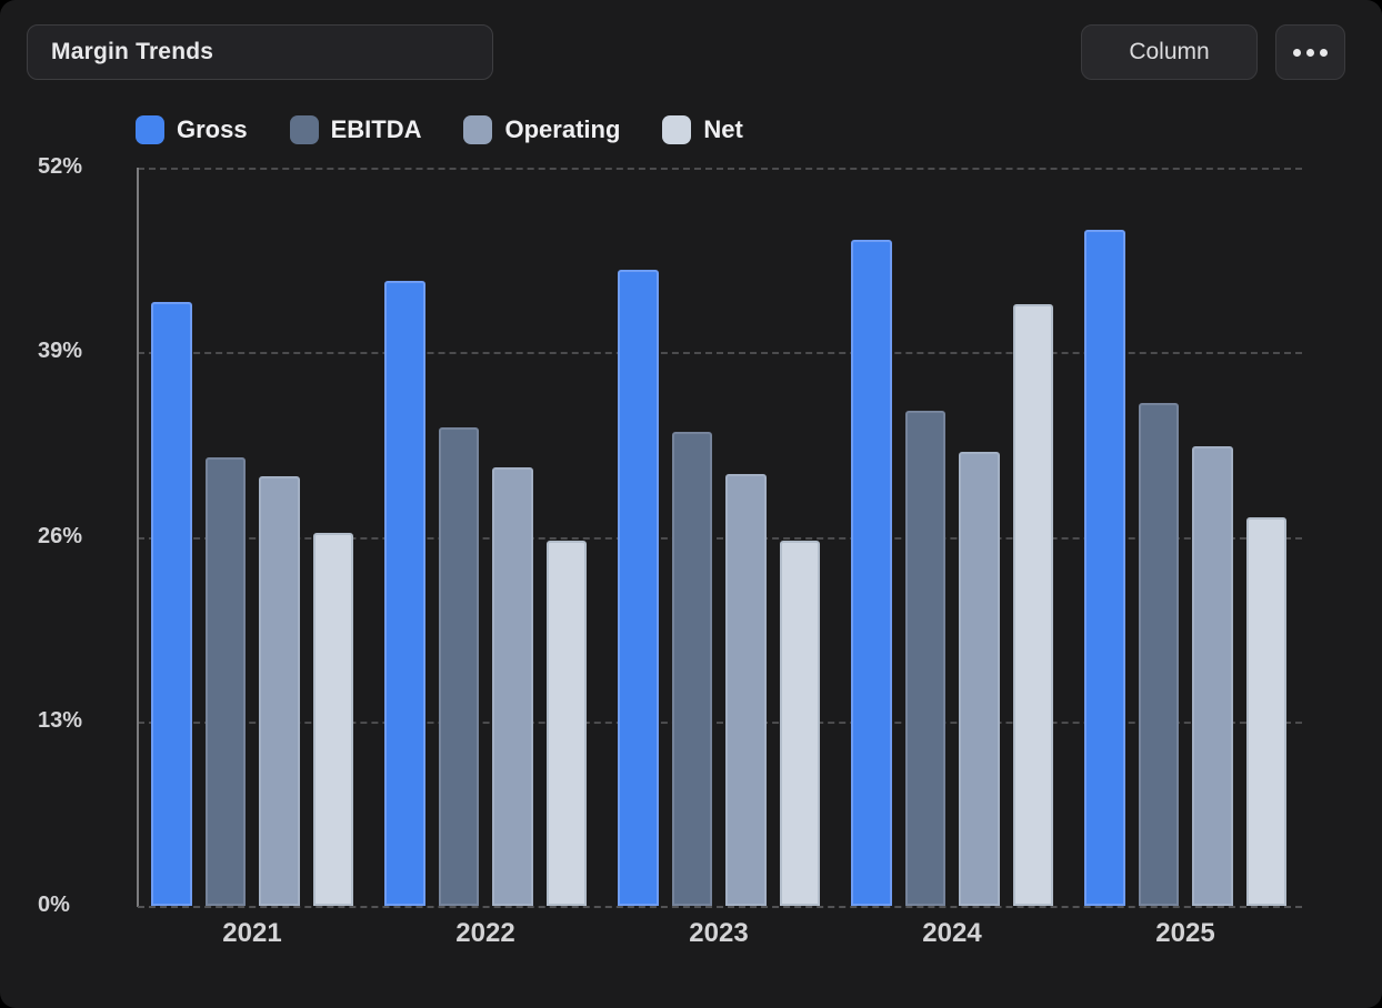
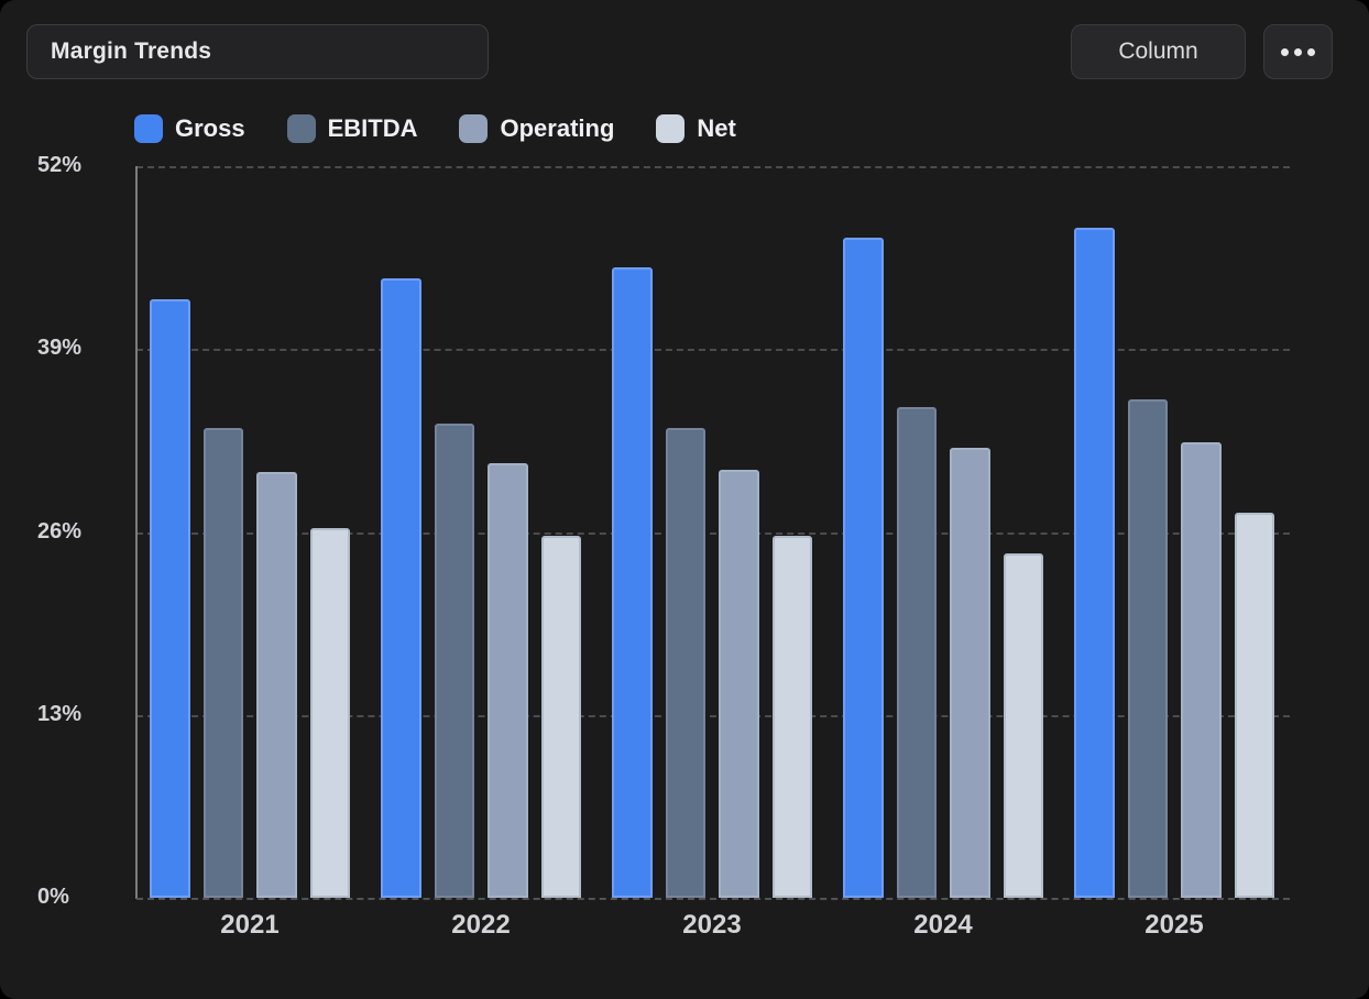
EBITDA/2021: 31.6% -> 33.4%
Net/2024: 42.4% -> 24.5%
